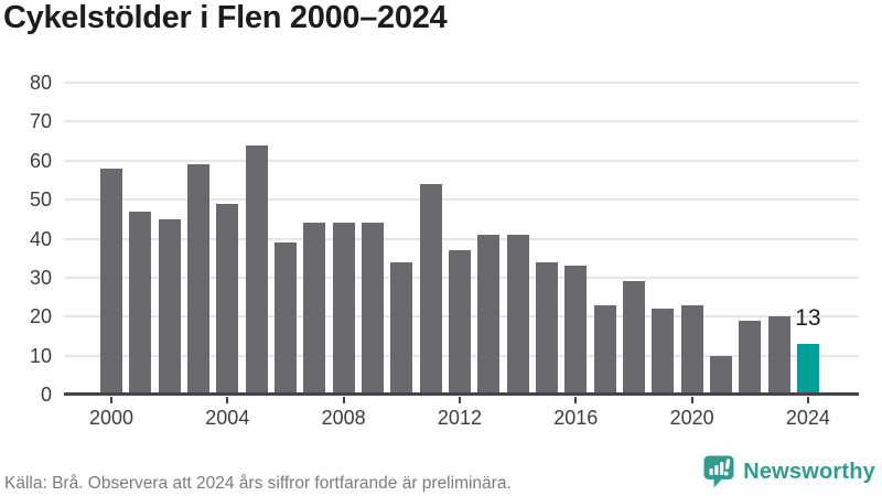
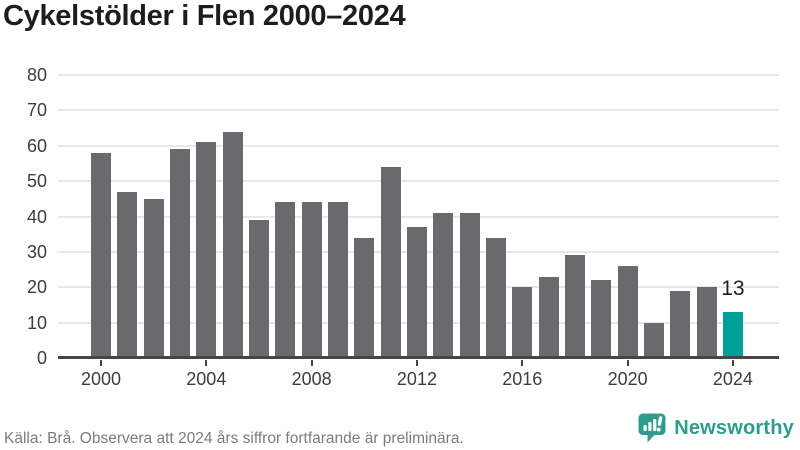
2004: 49 -> 61
2016: 33 -> 20
2020: 23 -> 26
